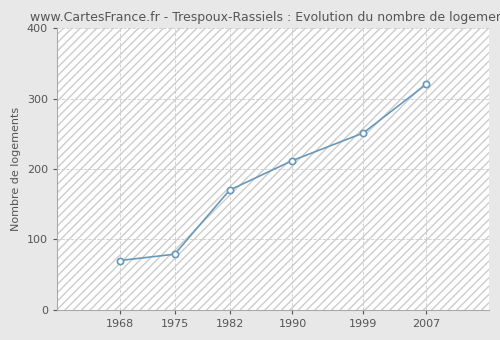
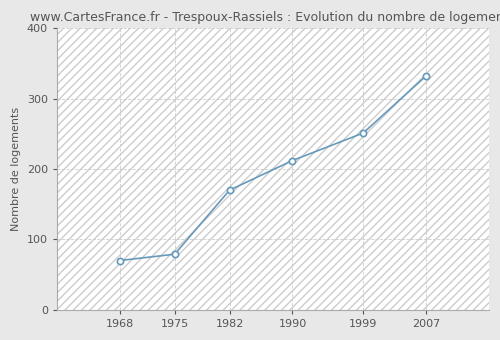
2007: 320 -> 332
